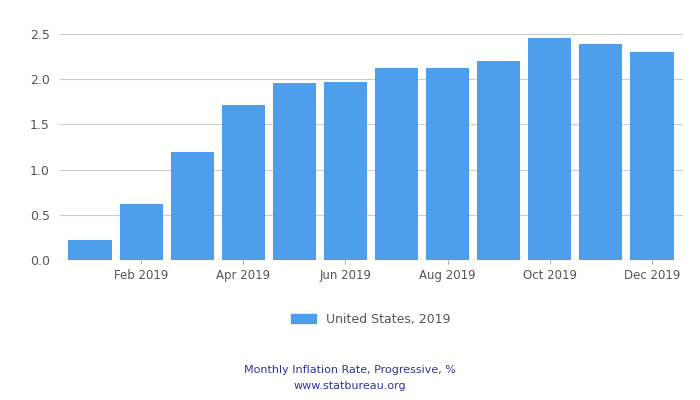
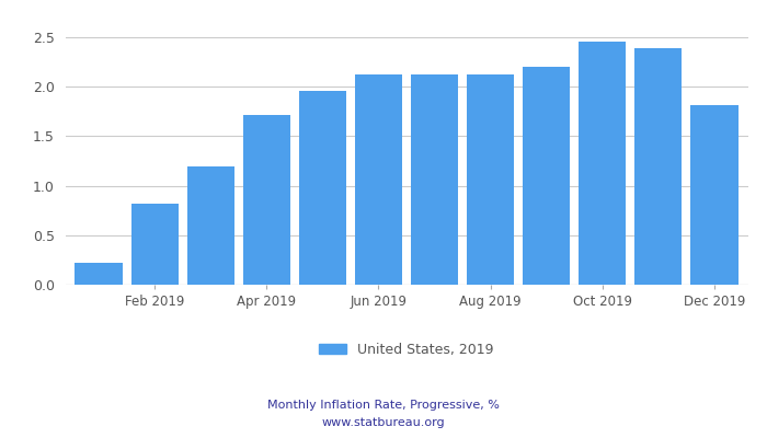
Feb 2019: 0.62 -> 0.82
Jun 2019: 1.97 -> 2.12
Dec 2019: 2.30 -> 1.82
